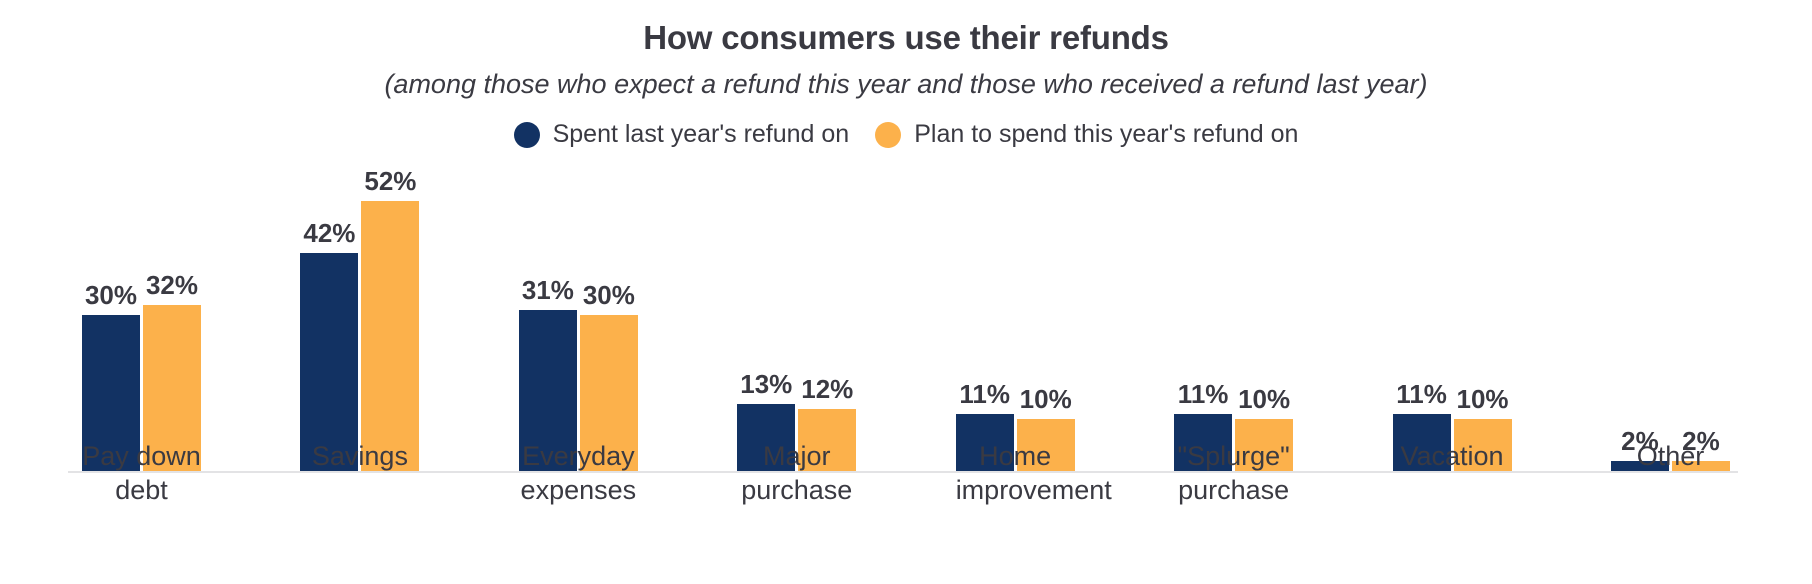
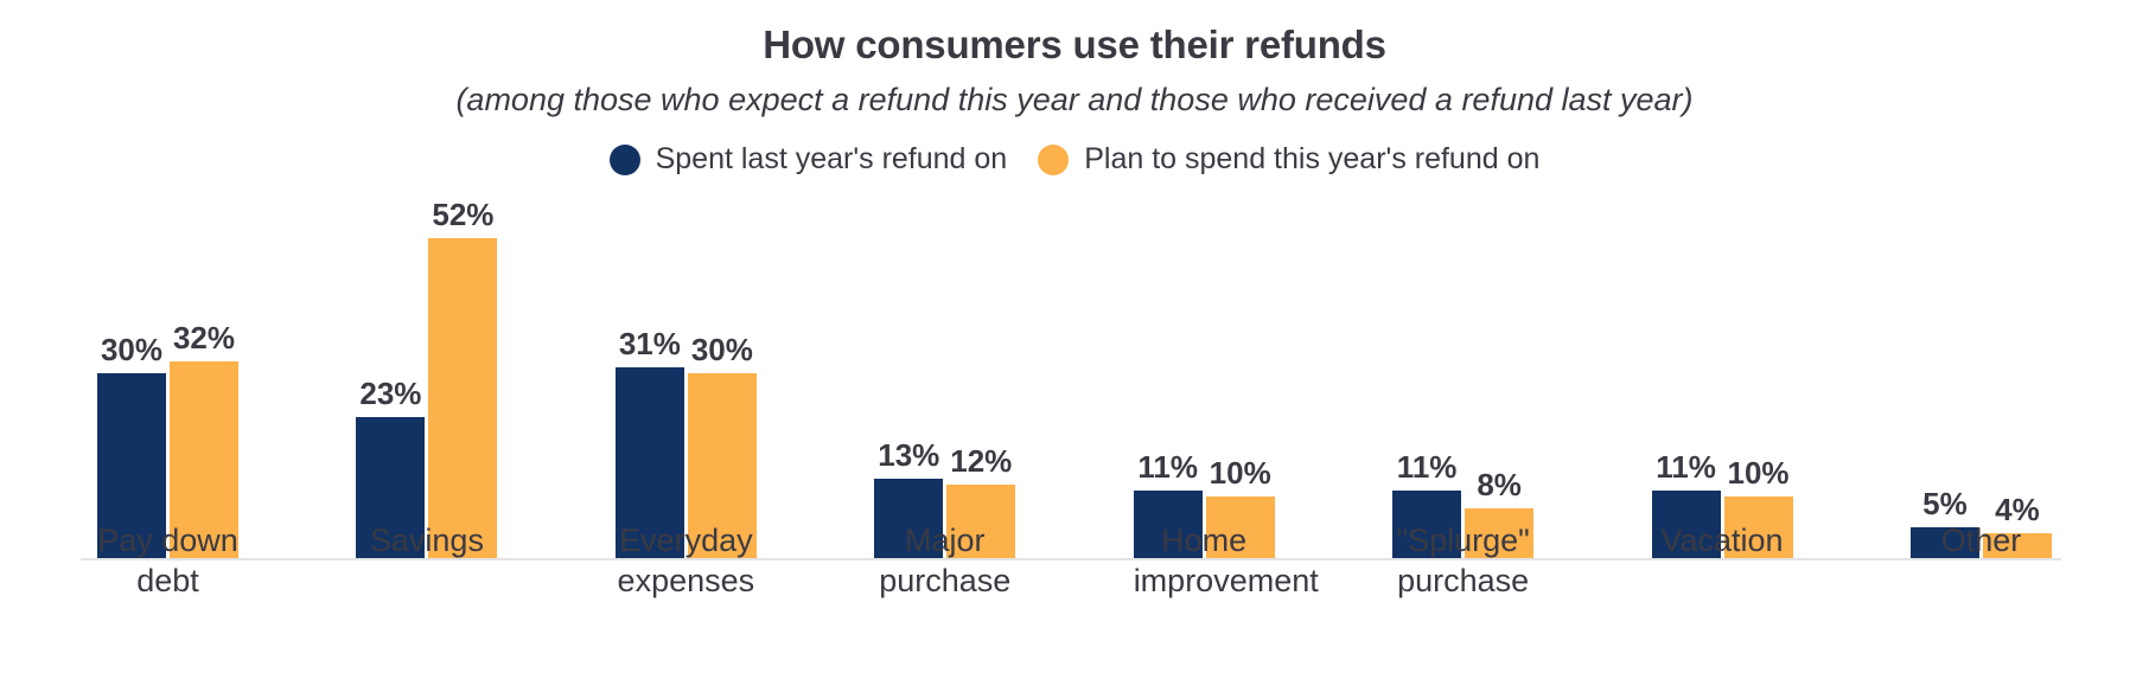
Spent last year's refund on/Savings: 42% -> 23%
Plan to spend this year's refund on/"Splurge" purchase: 10% -> 8%
Spent last year's refund on/Other: 2% -> 5%
Plan to spend this year's refund on/Other: 2% -> 4%
